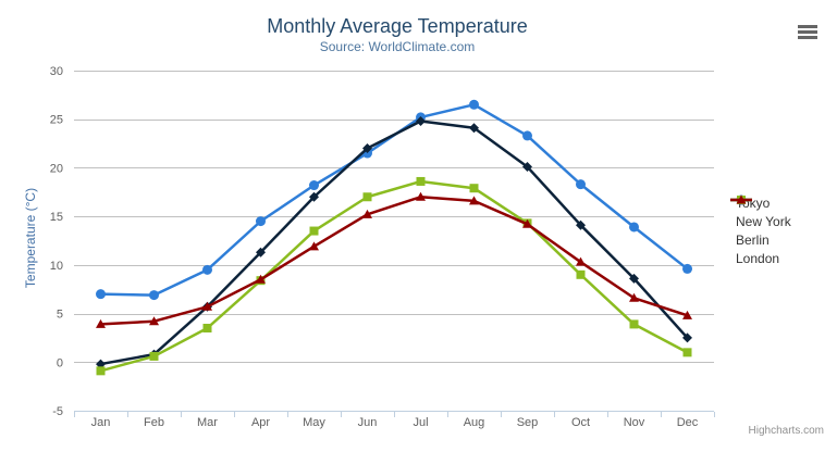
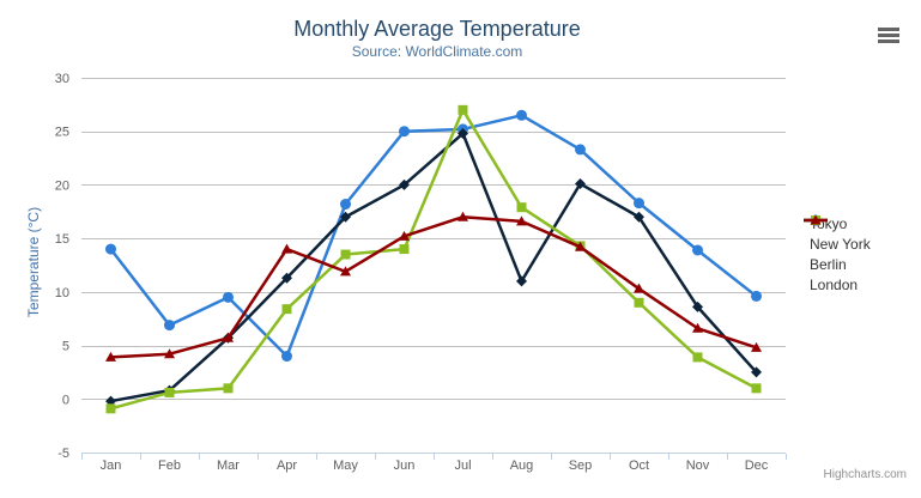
Tokyo/Jan: 7 -> 14
Berlin/Mar: 4 -> 1
Tokyo/Apr: 14 -> 4
London/Apr: 8 -> 14
Tokyo/Jun: 22 -> 25
New York/Jun: 22 -> 20
Berlin/Jun: 17 -> 14
Berlin/Jul: 19 -> 27
New York/Aug: 24 -> 11
New York/Oct: 14 -> 17
